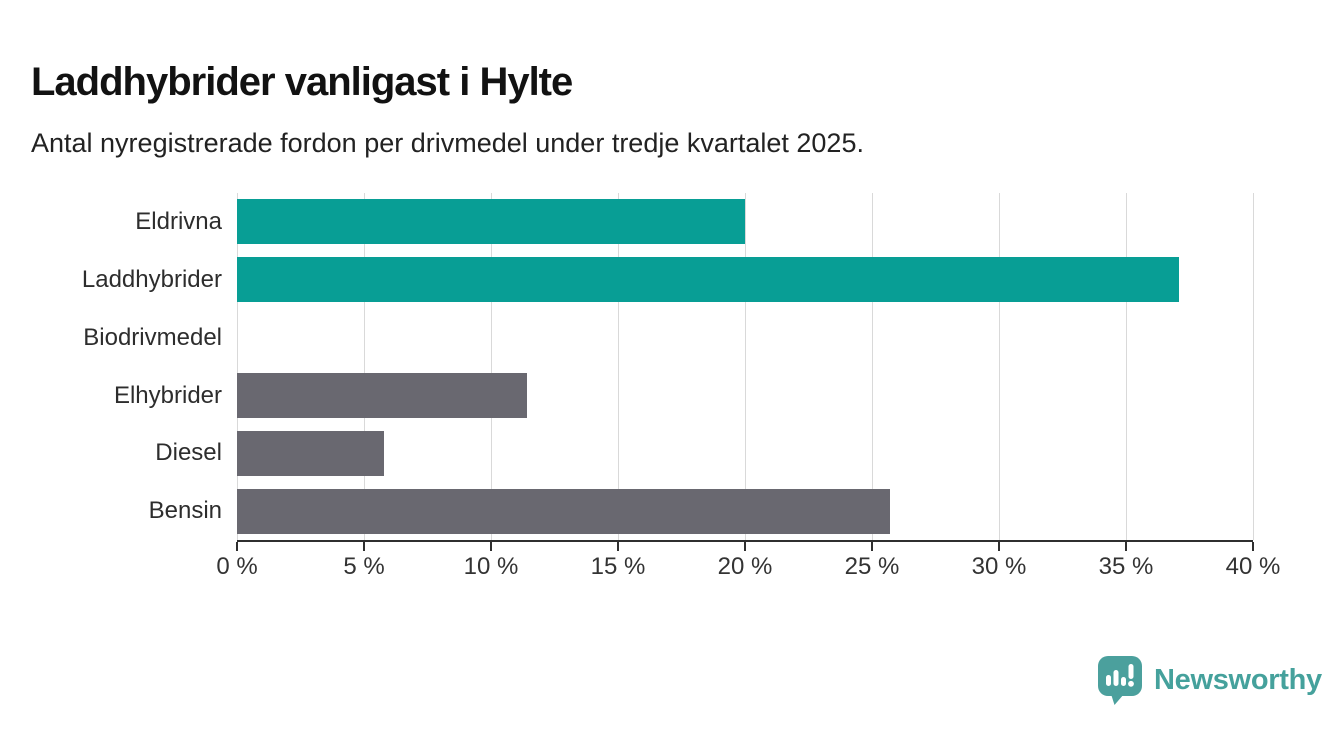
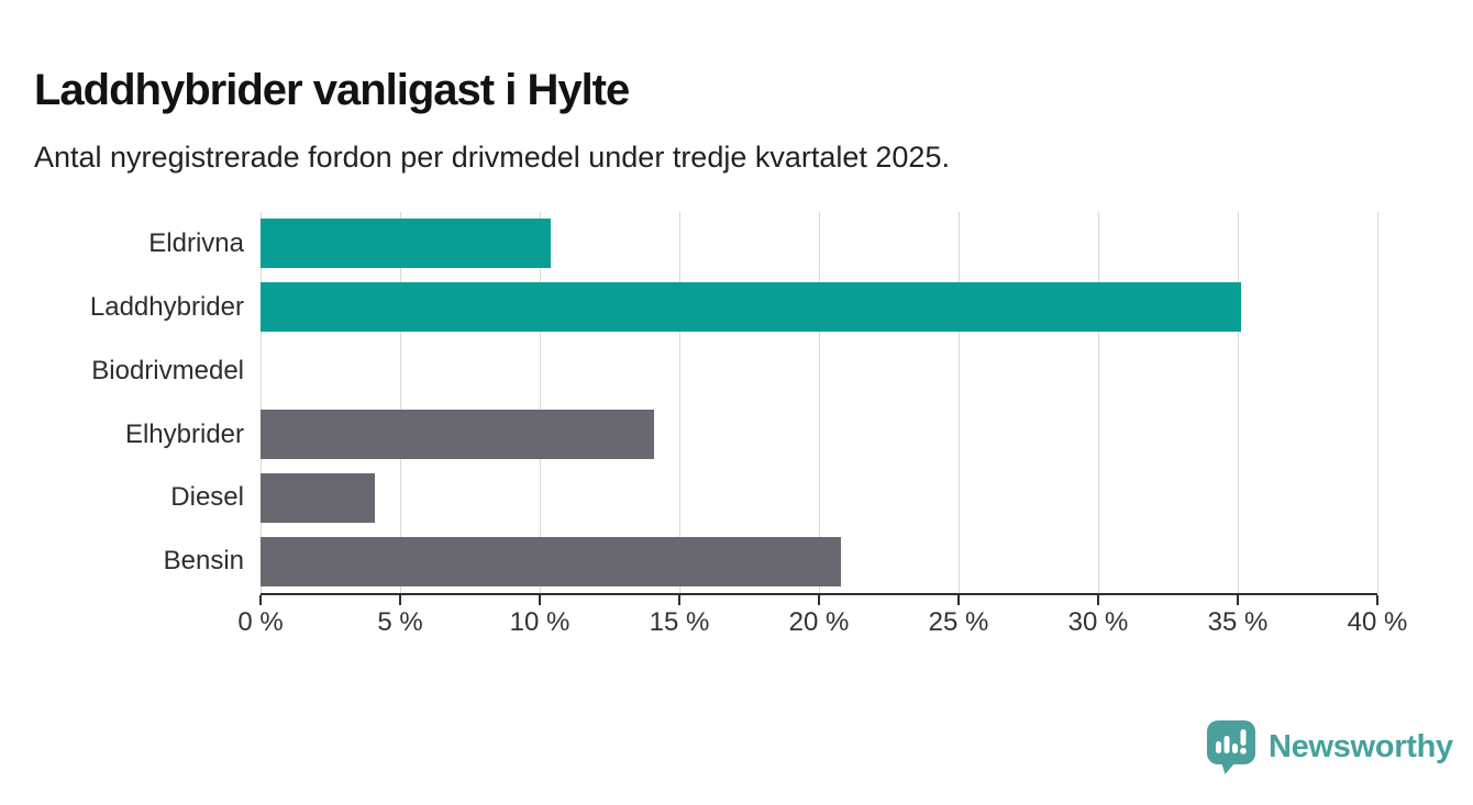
Eldrivna: 20.0% -> 10.4%
Laddhybrider: 37.1% -> 35.1%
Elhybrider: 11.4% -> 14.1%
Diesel: 5.8% -> 4.1%
Bensin: 25.7% -> 20.8%
